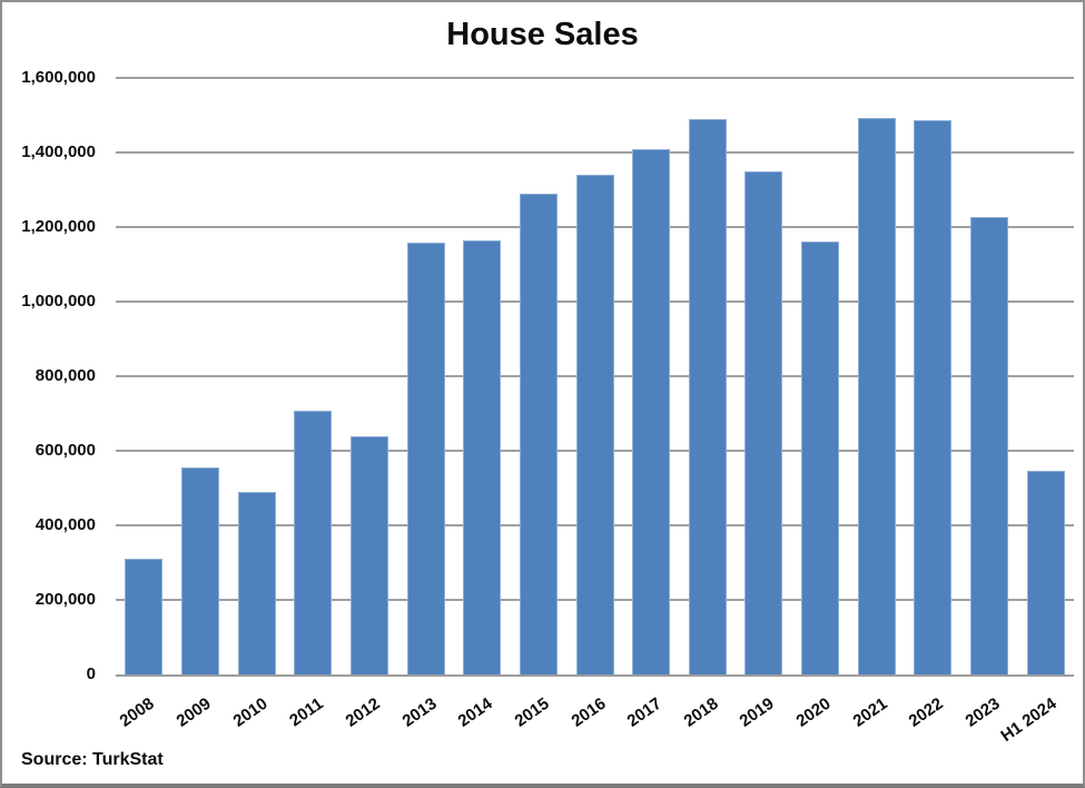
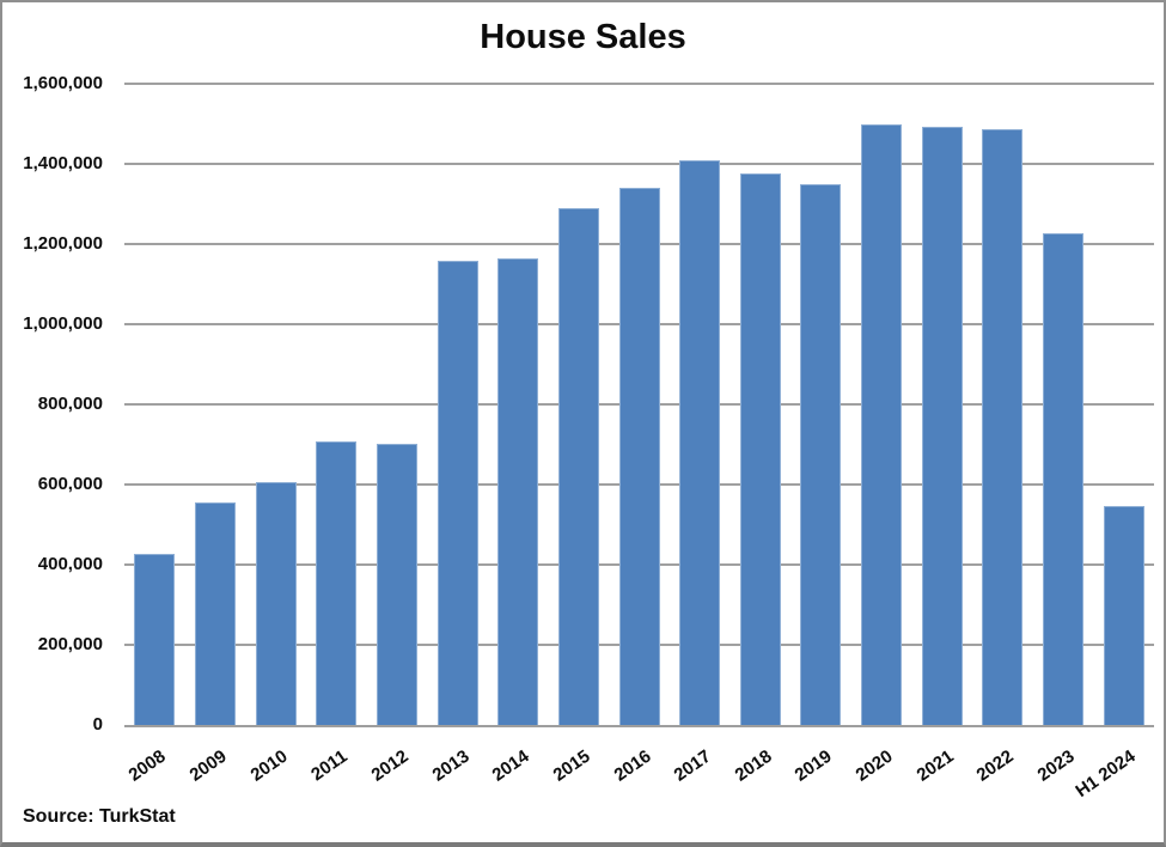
2008: 310000 -> 430000
2010: 490000 -> 610000
2012: 640000 -> 700000
2018: 1490000 -> 1380000
2020: 1160000 -> 1500000
